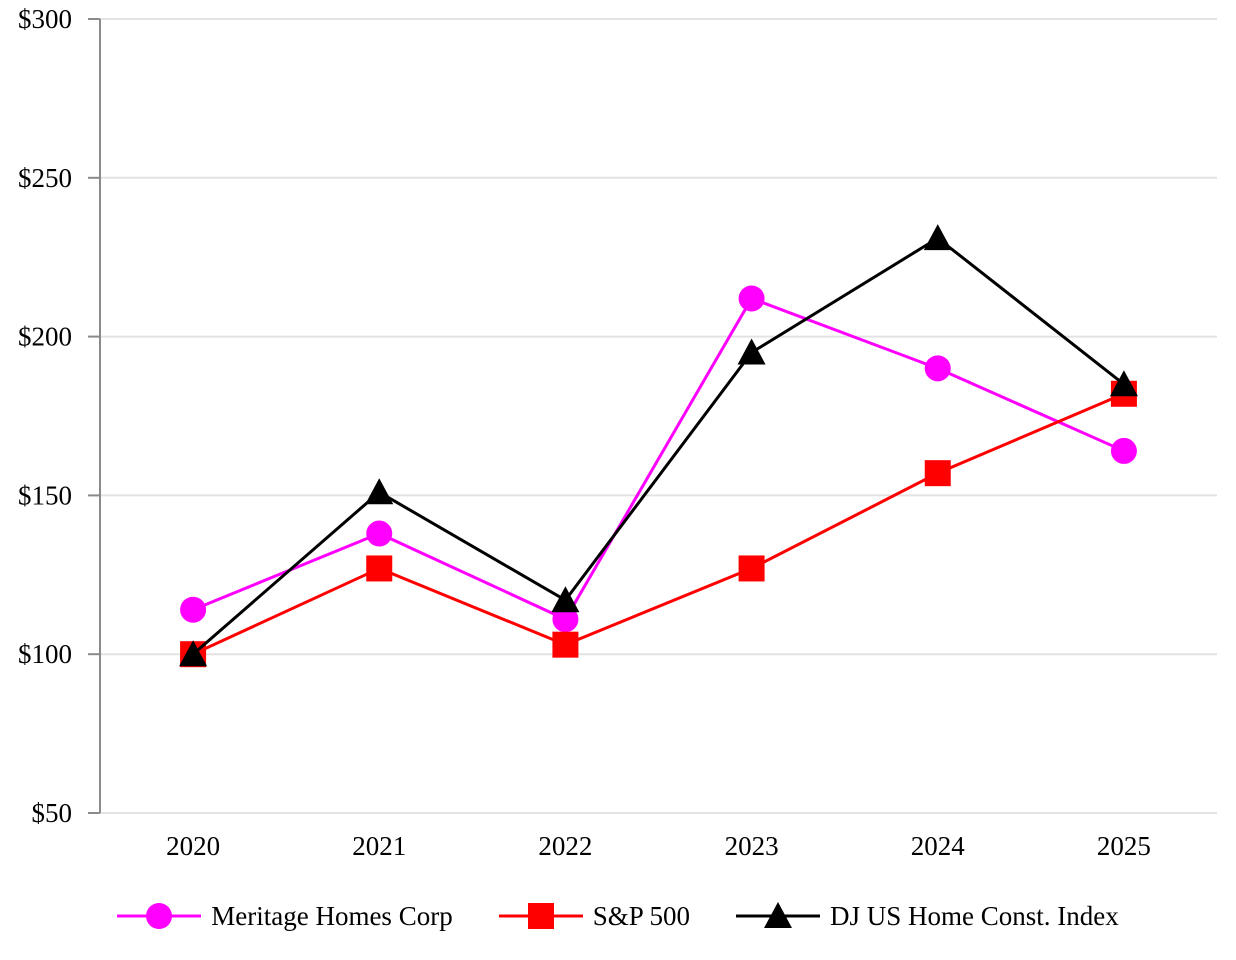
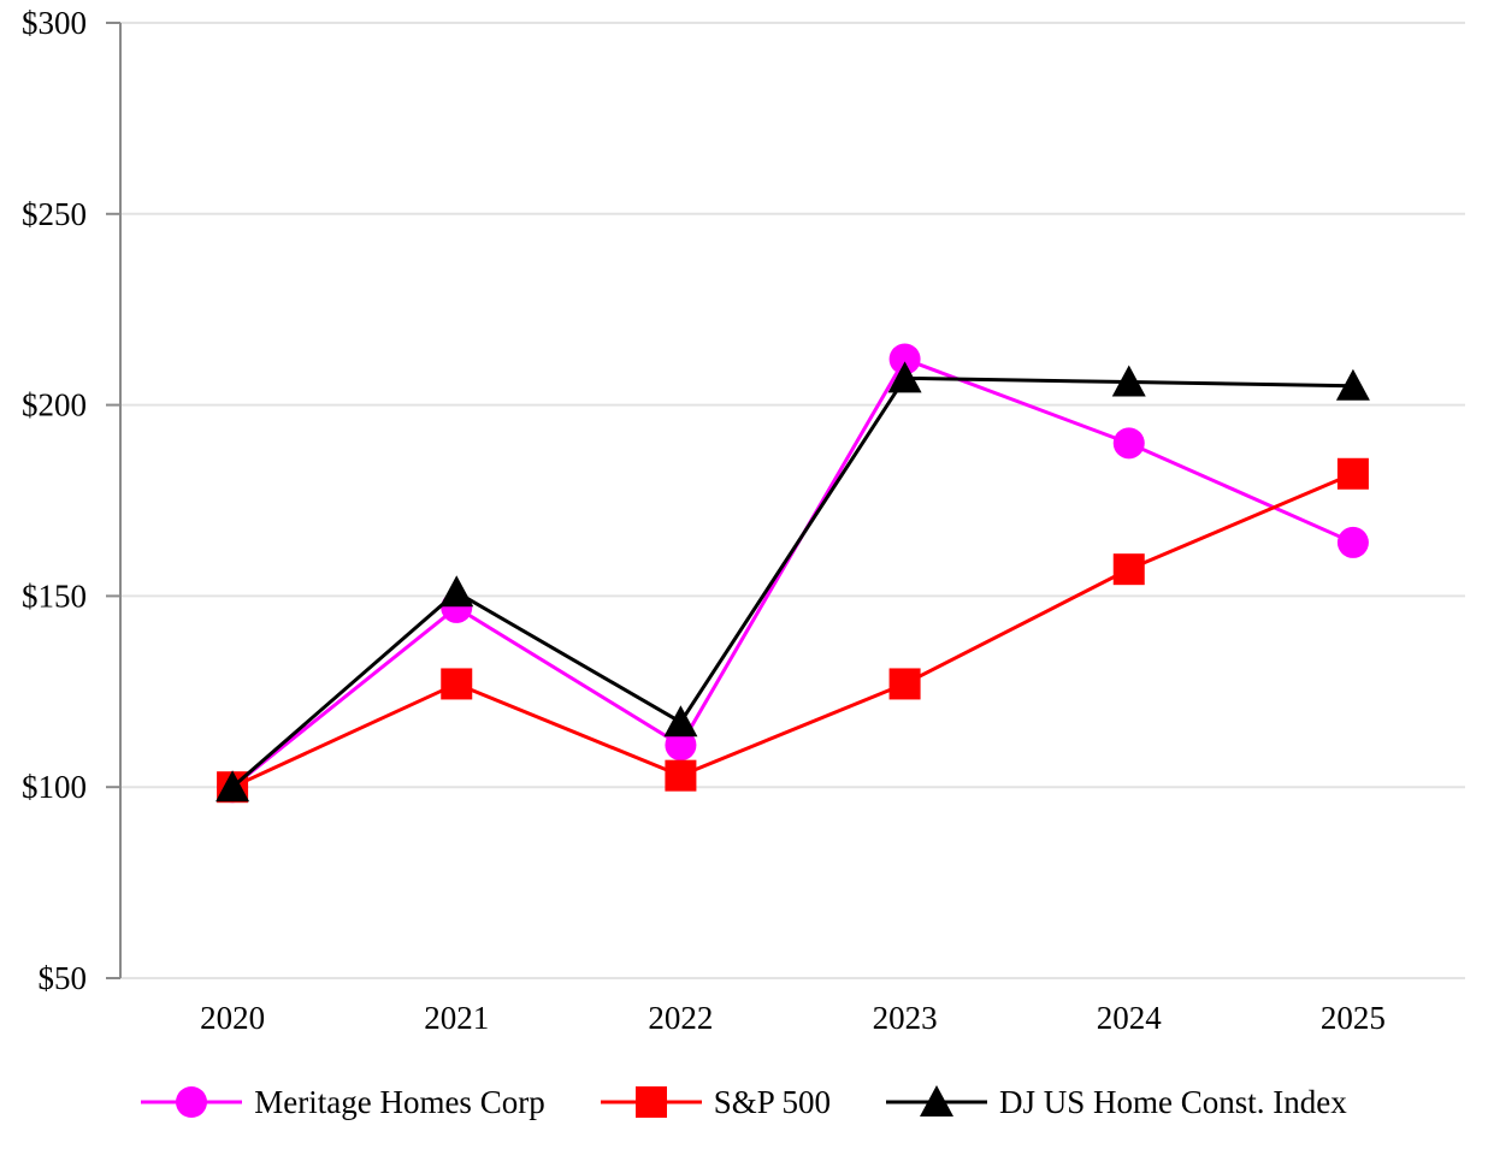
Meritage Homes Corp/2020: $114 -> $100
Meritage Homes Corp/2021: $138 -> $147
DJ US Home Const. Index/2023: $195 -> $207
DJ US Home Const. Index/2024: $231 -> $206
DJ US Home Const. Index/2025: $185 -> $205
